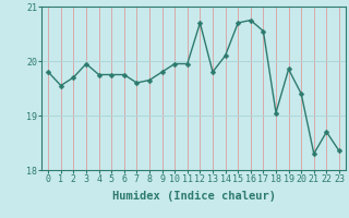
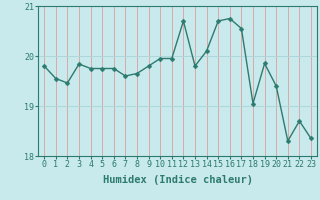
2: 19.70 -> 19.46
3: 19.95 -> 19.84
